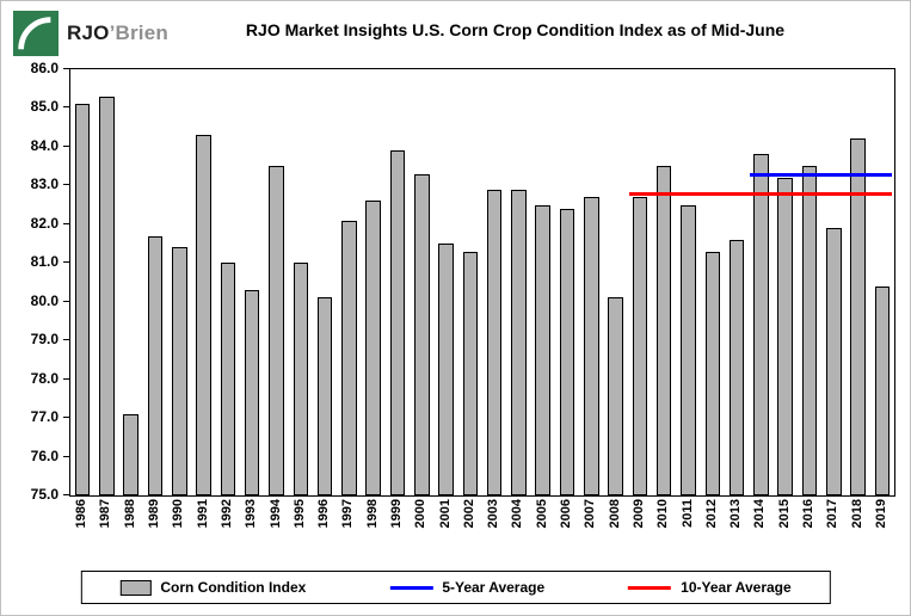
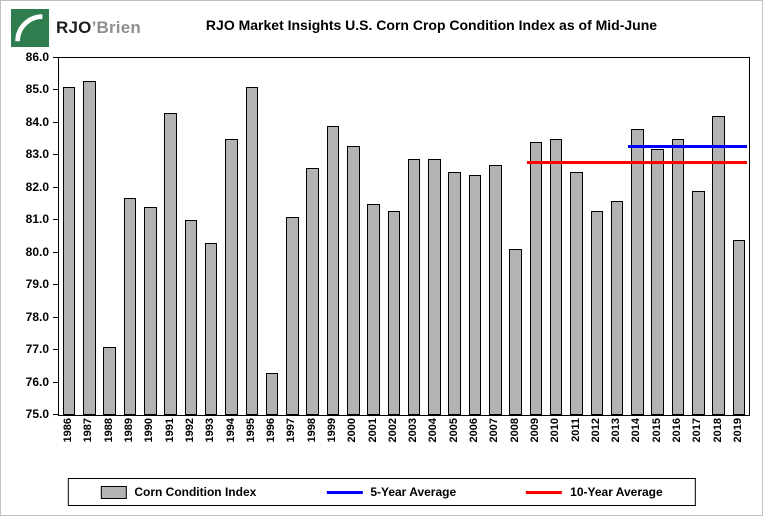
1995: 81.0 -> 85.1
1996: 80.1 -> 76.3
1997: 82.1 -> 81.1
2009: 82.7 -> 83.4
